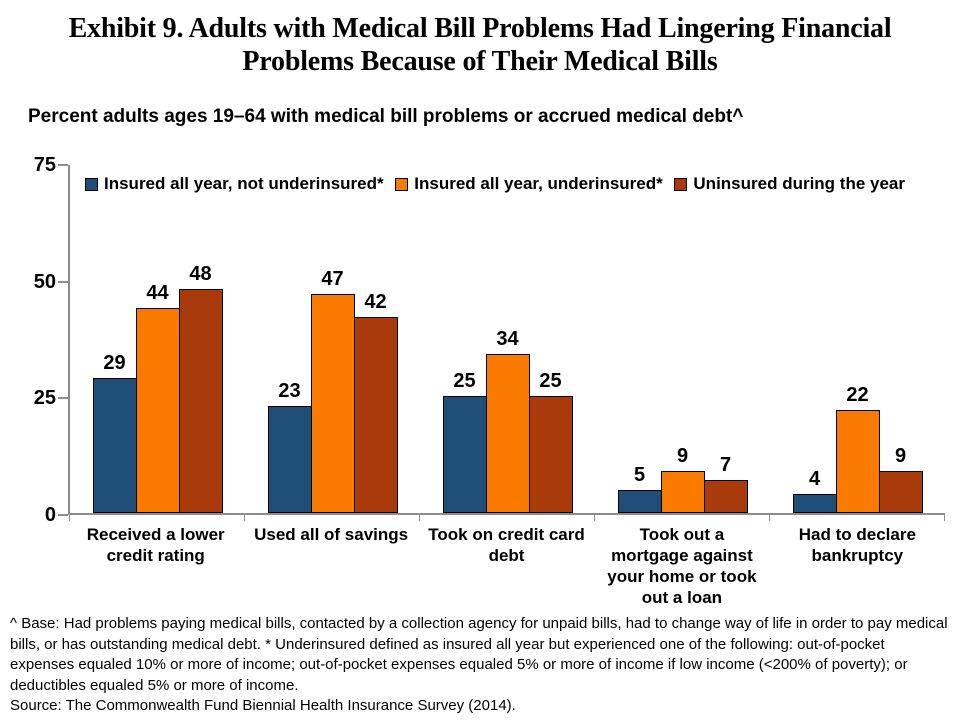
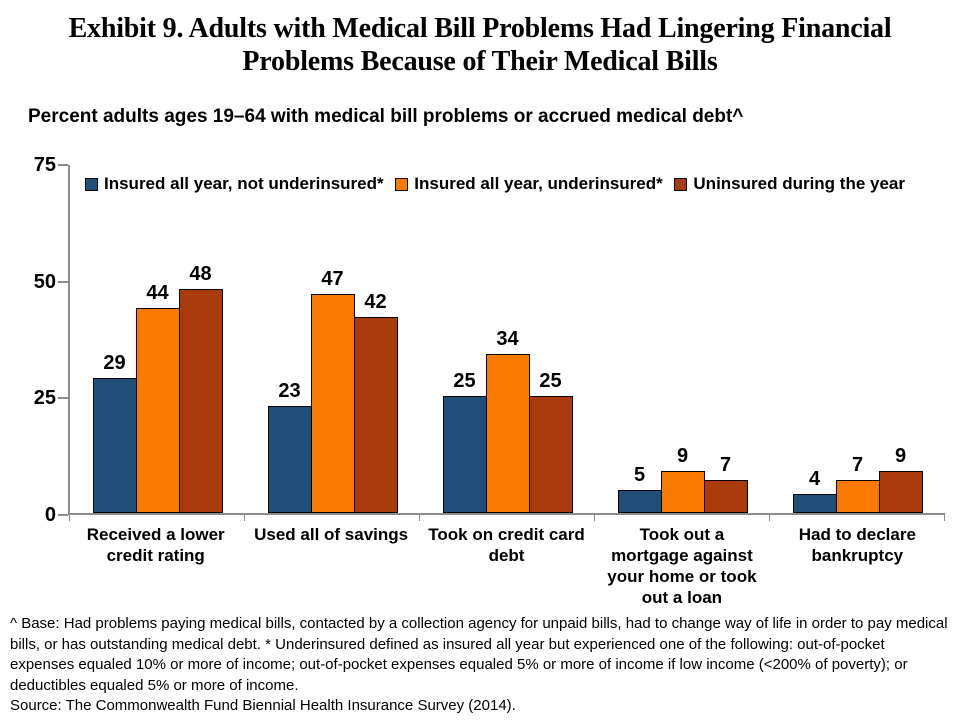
Insured all year, underinsured*/Had to declare bankruptcy: 22 -> 7
